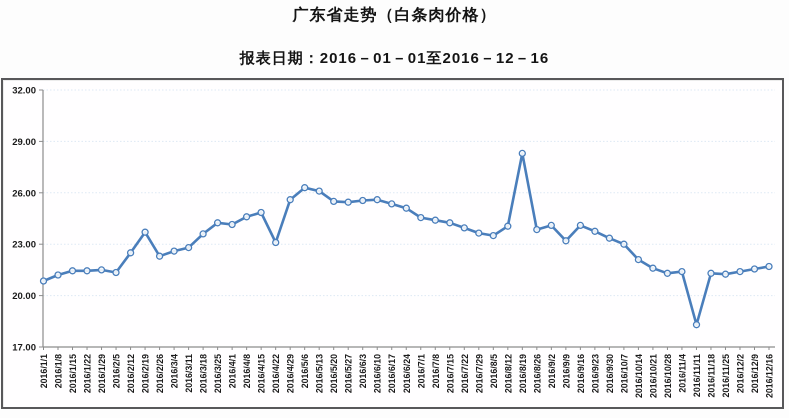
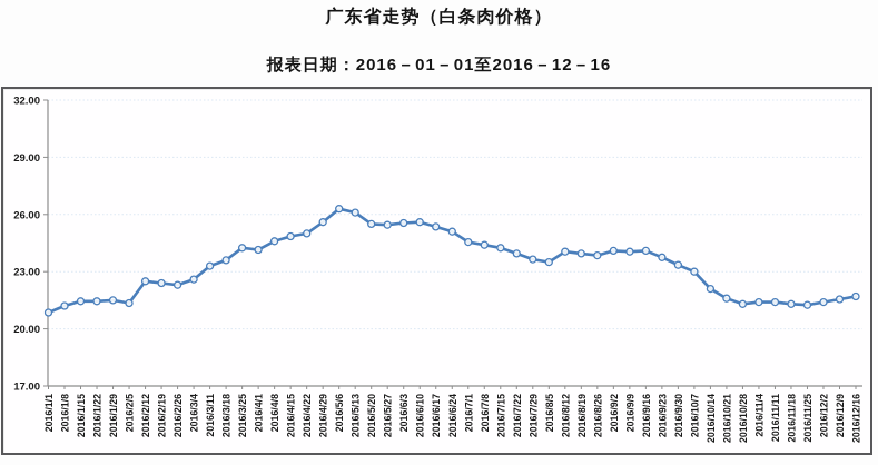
2016/2/19: 23.7 -> 22.4
2016/3/11: 22.8 -> 23.3
2016/4/22: 23.1 -> 25.0
2016/8/19: 28.3 -> 23.9
2016/9/9: 23.2 -> 24.1
2016/11/11: 18.3 -> 21.4
